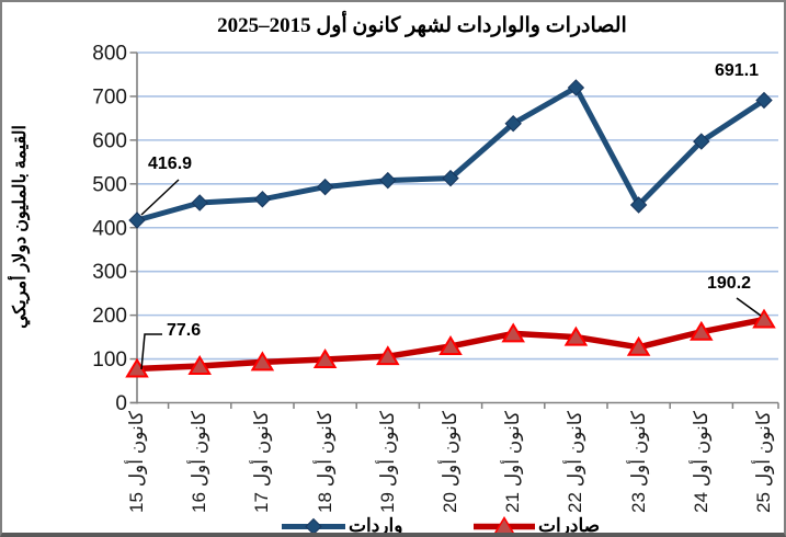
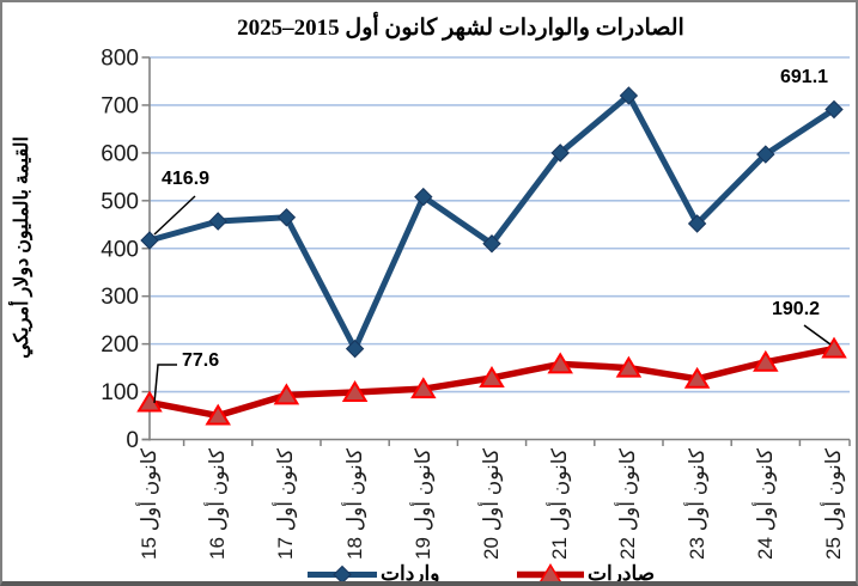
صادرات/كانون أول 16: 80 -> 50
واردات/كانون أول 18: 490 -> 190
واردات/كانون أول 20: 510 -> 410
واردات/كانون أول 21: 640 -> 600
